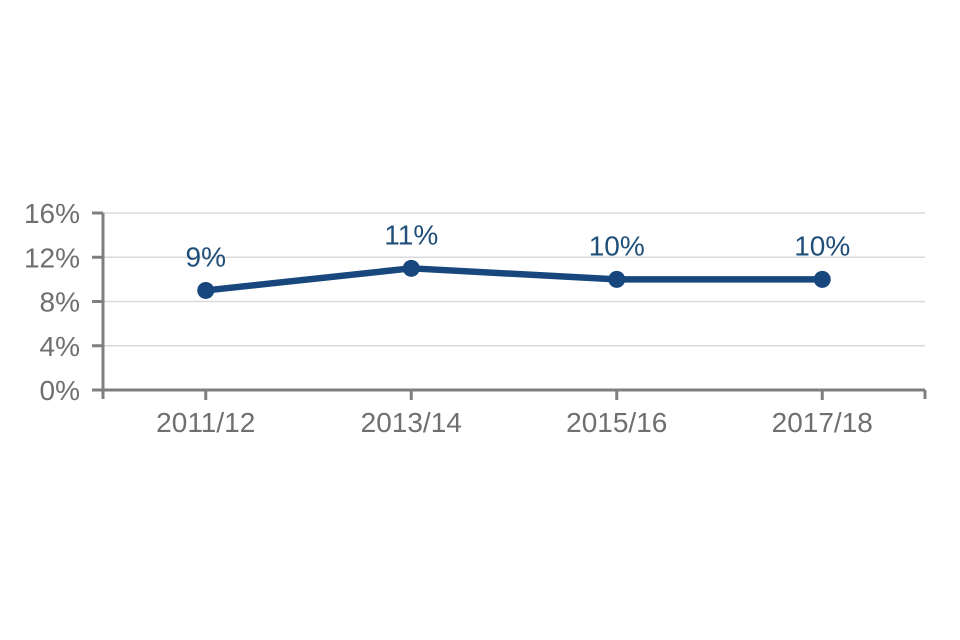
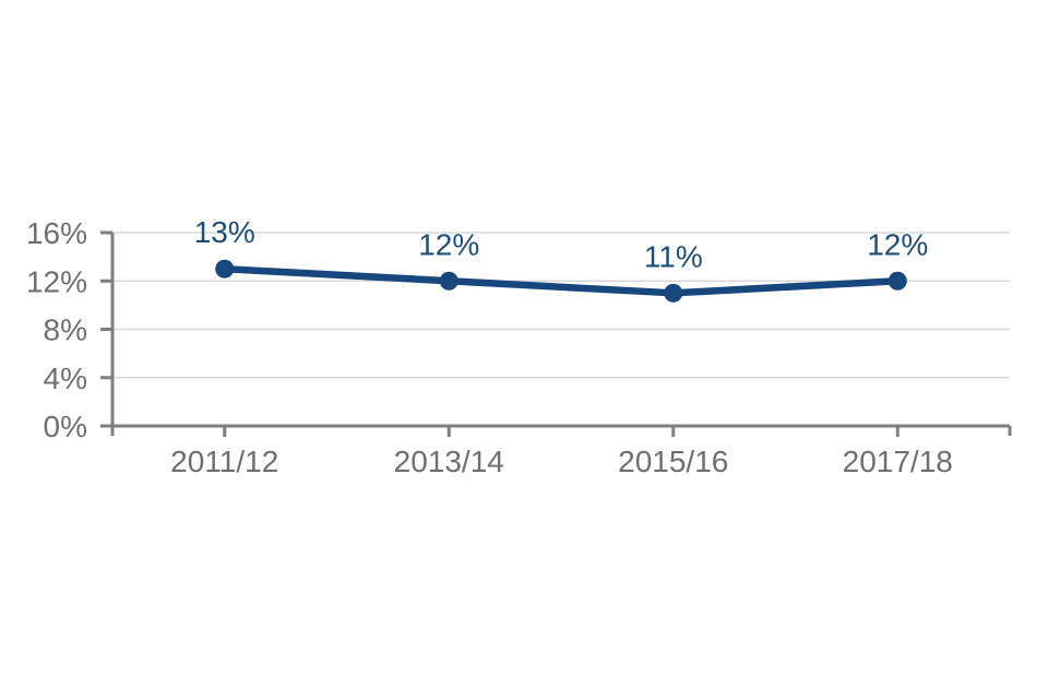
2011/12: 9% -> 13%
2013/14: 11% -> 12%
2015/16: 10% -> 11%
2017/18: 10% -> 12%
